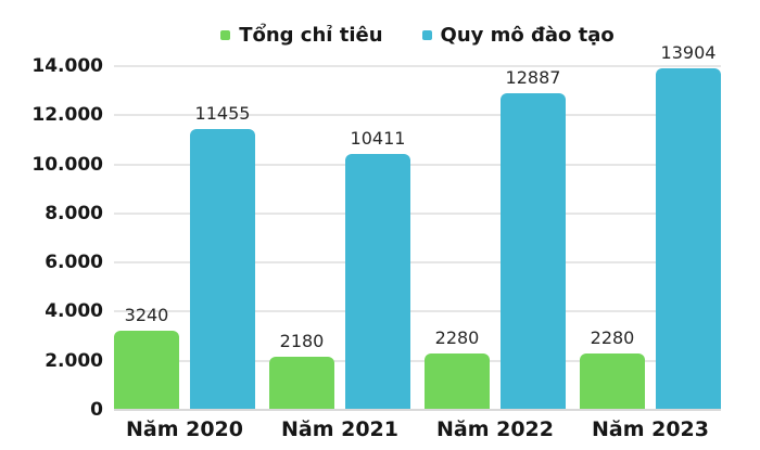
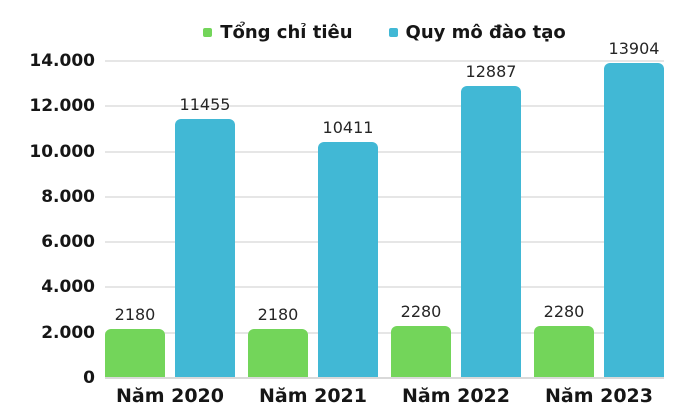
Tổng chỉ tiêu/Năm 2020: 3240 -> 2180
